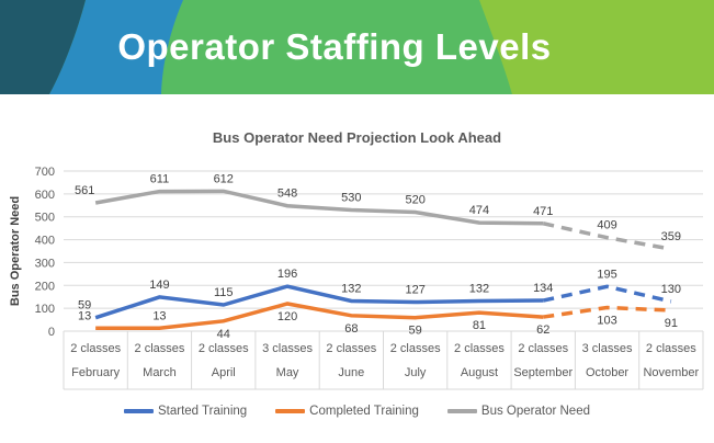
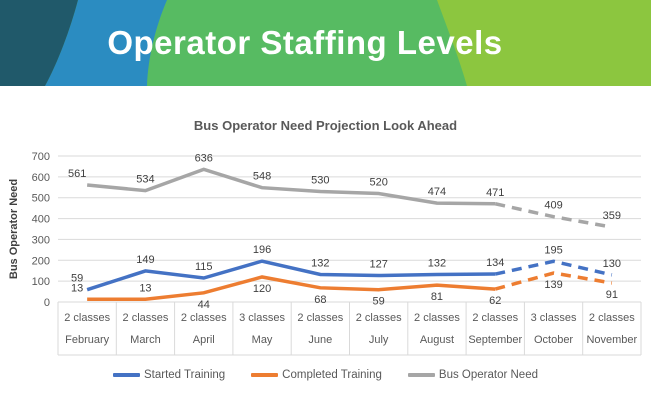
Bus Operator Need/March: 611 -> 534
Bus Operator Need/April: 612 -> 636
Completed Training/October: 103 -> 139
